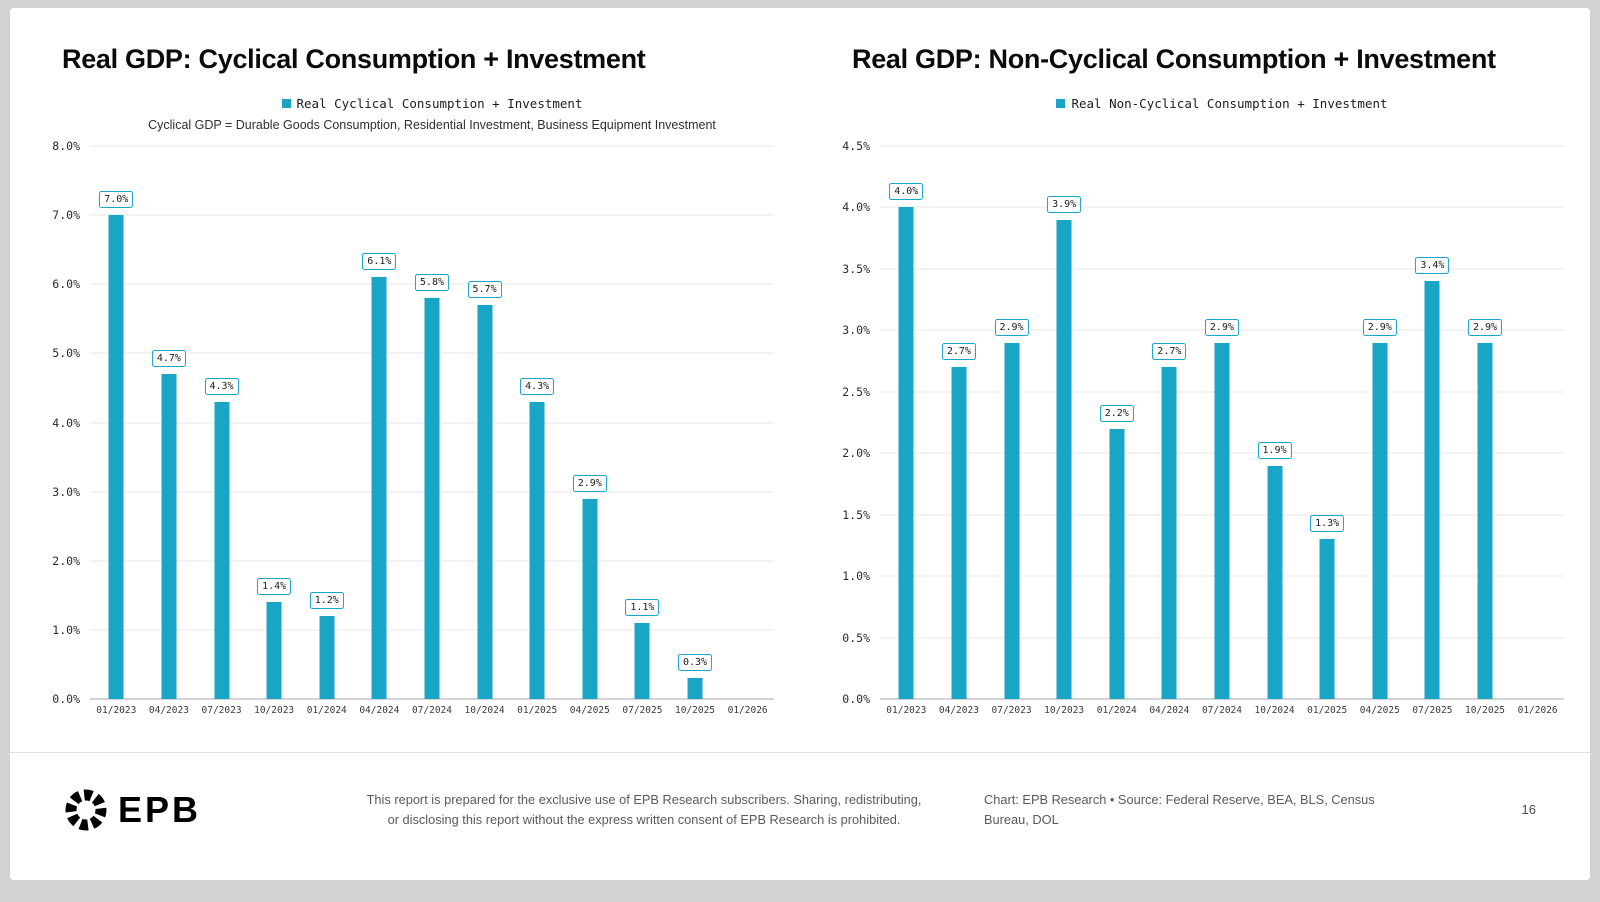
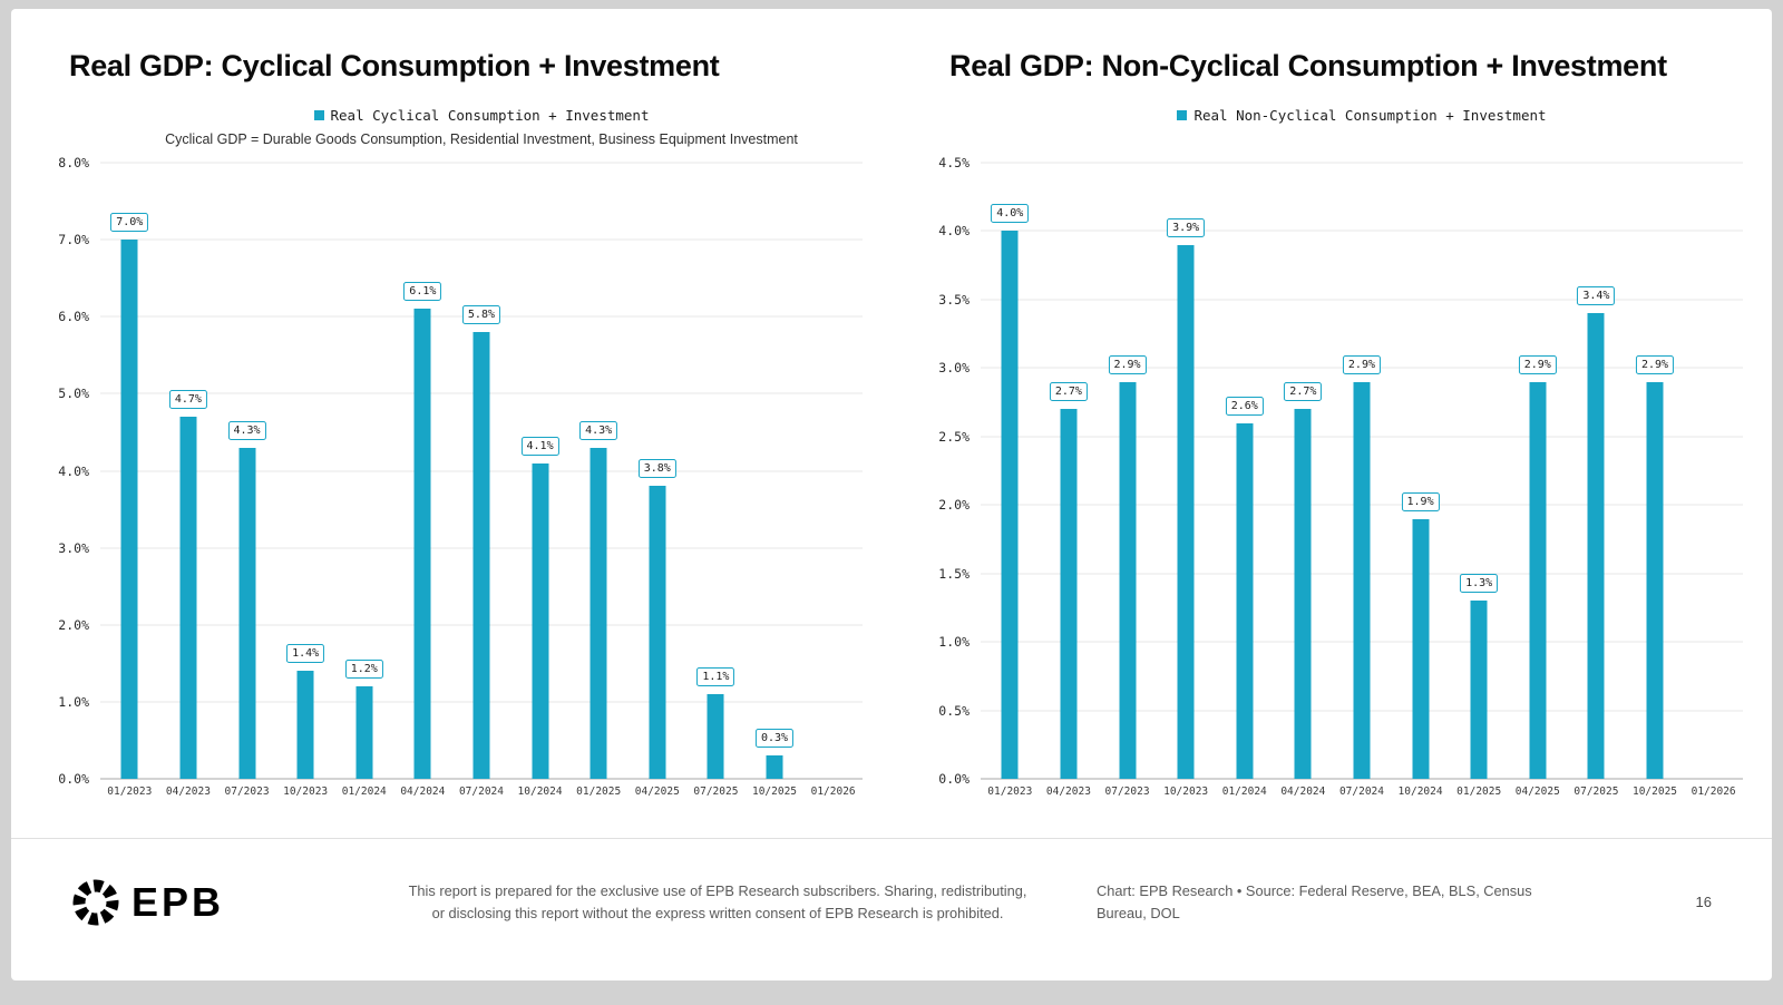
Real GDP: Cyclical Consumption + Investment/10/2024: 5.7% -> 4.1%
Real GDP: Cyclical Consumption + Investment/04/2025: 2.9% -> 3.8%
Real GDP: Non-Cyclical Consumption + Investment/01/2024: 2.2% -> 2.6%
